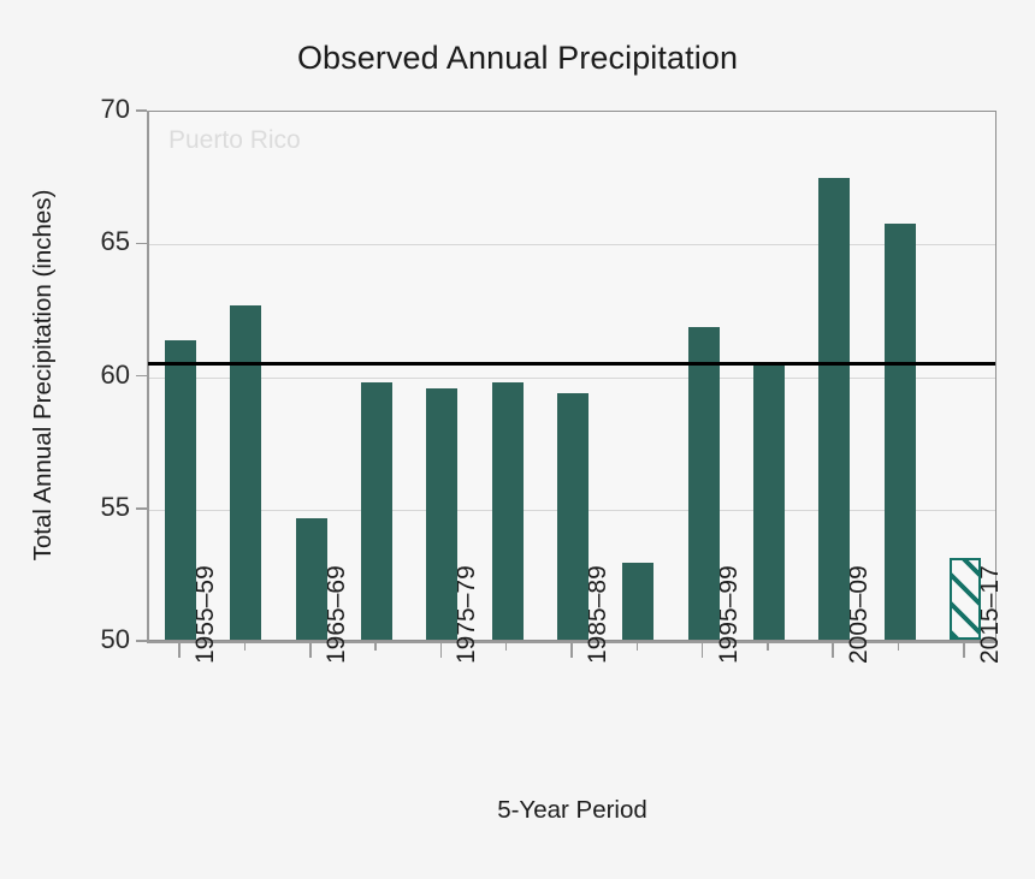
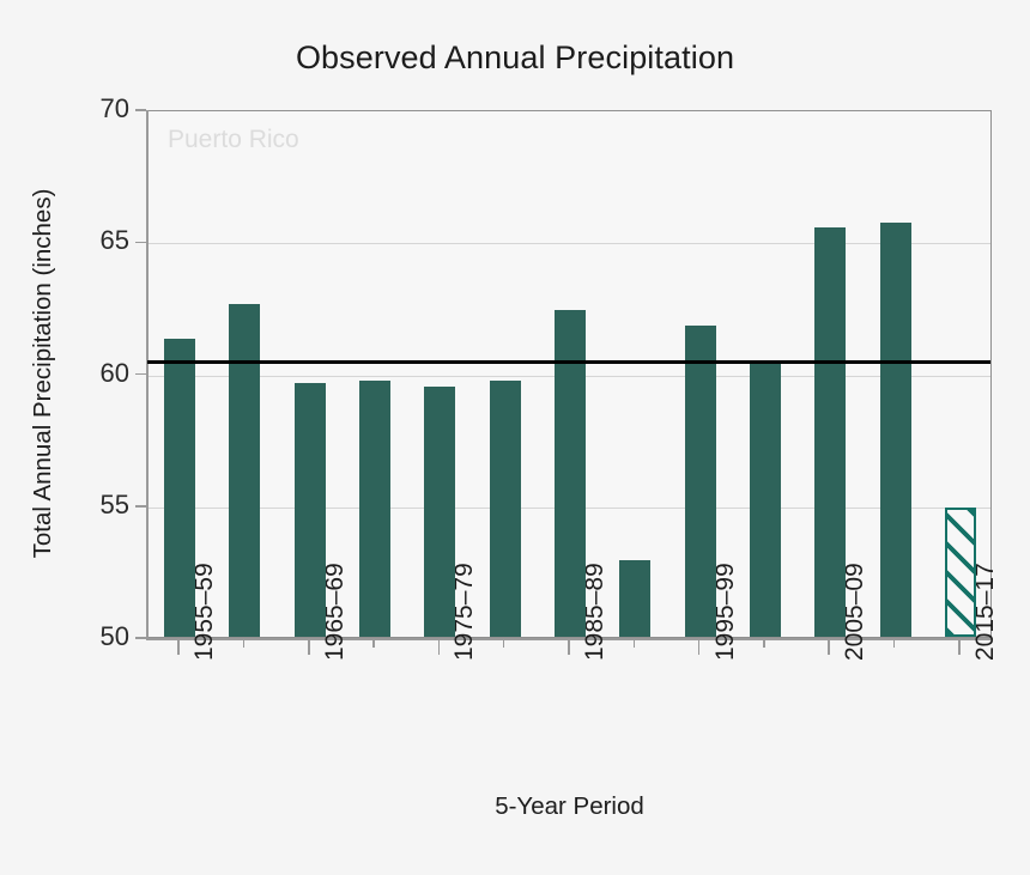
1965–69: 54.6 -> 59.6
1985–89: 59.3 -> 62.4
2005–09: 67.4 -> 65.5
2015–17: 53.1 -> 54.9
